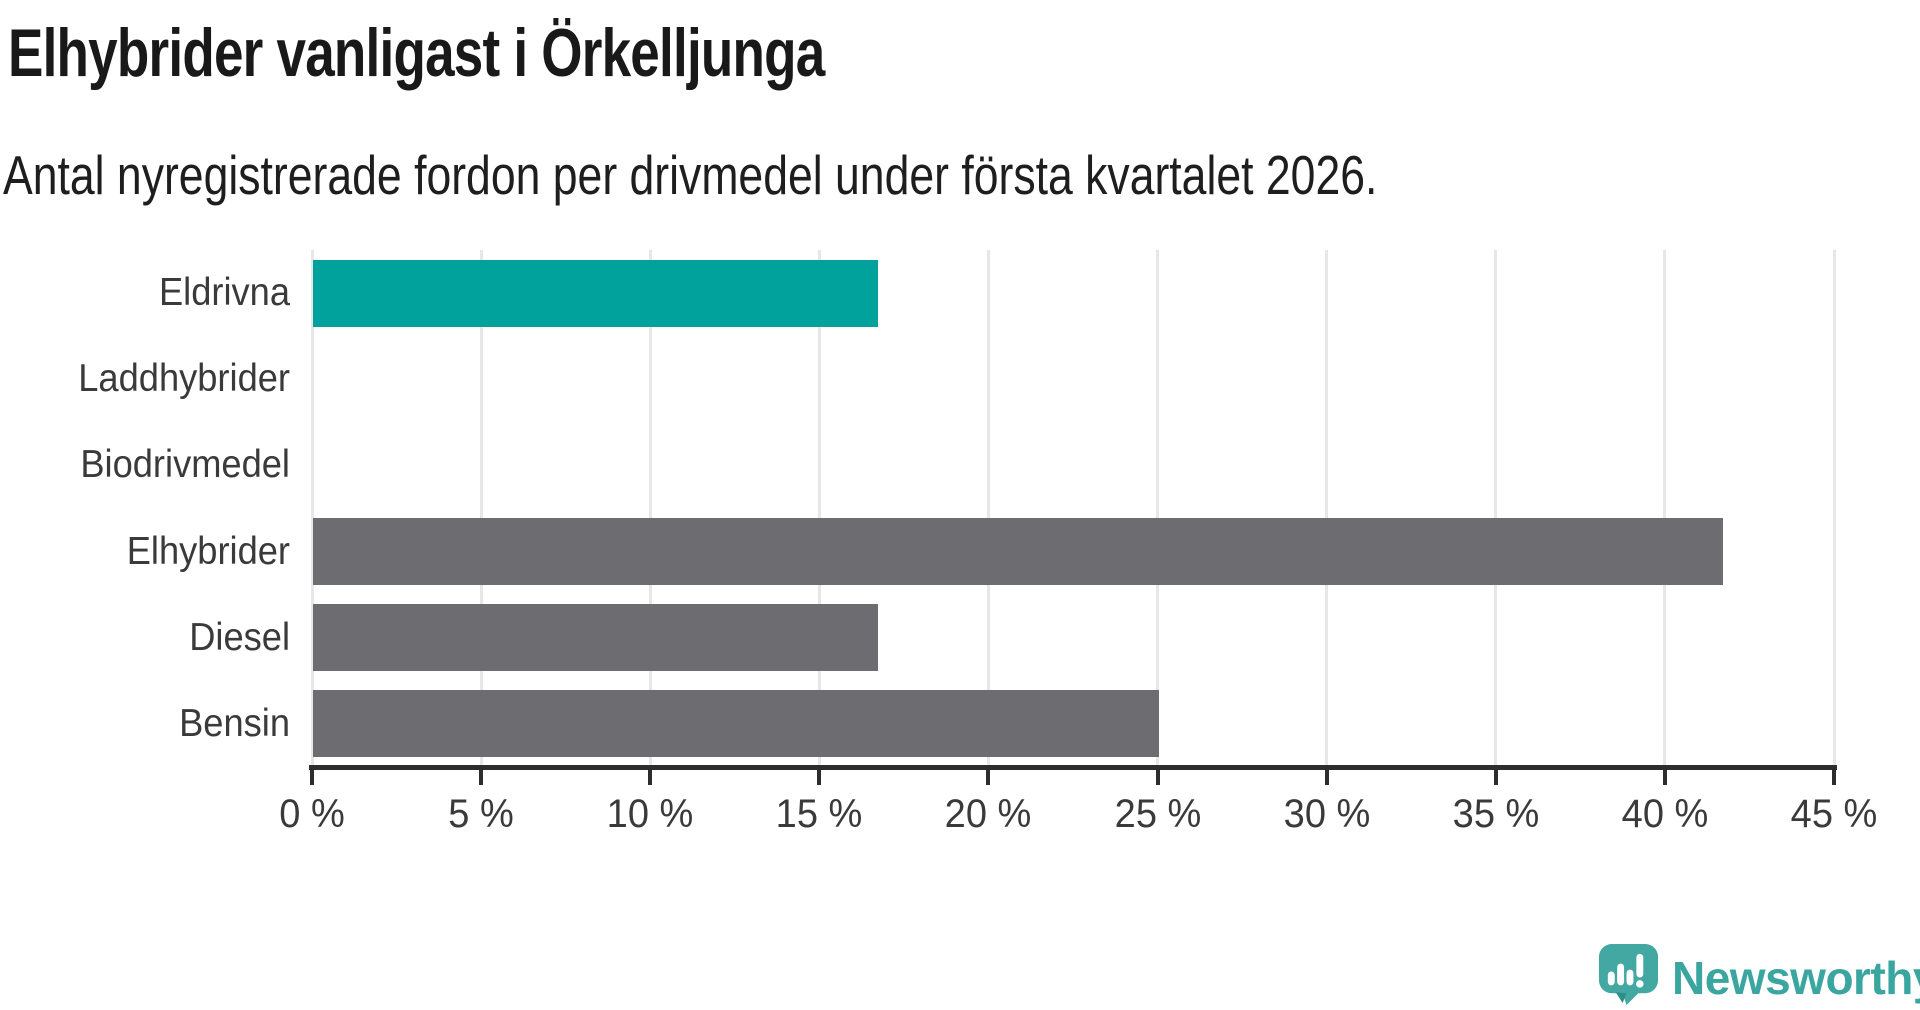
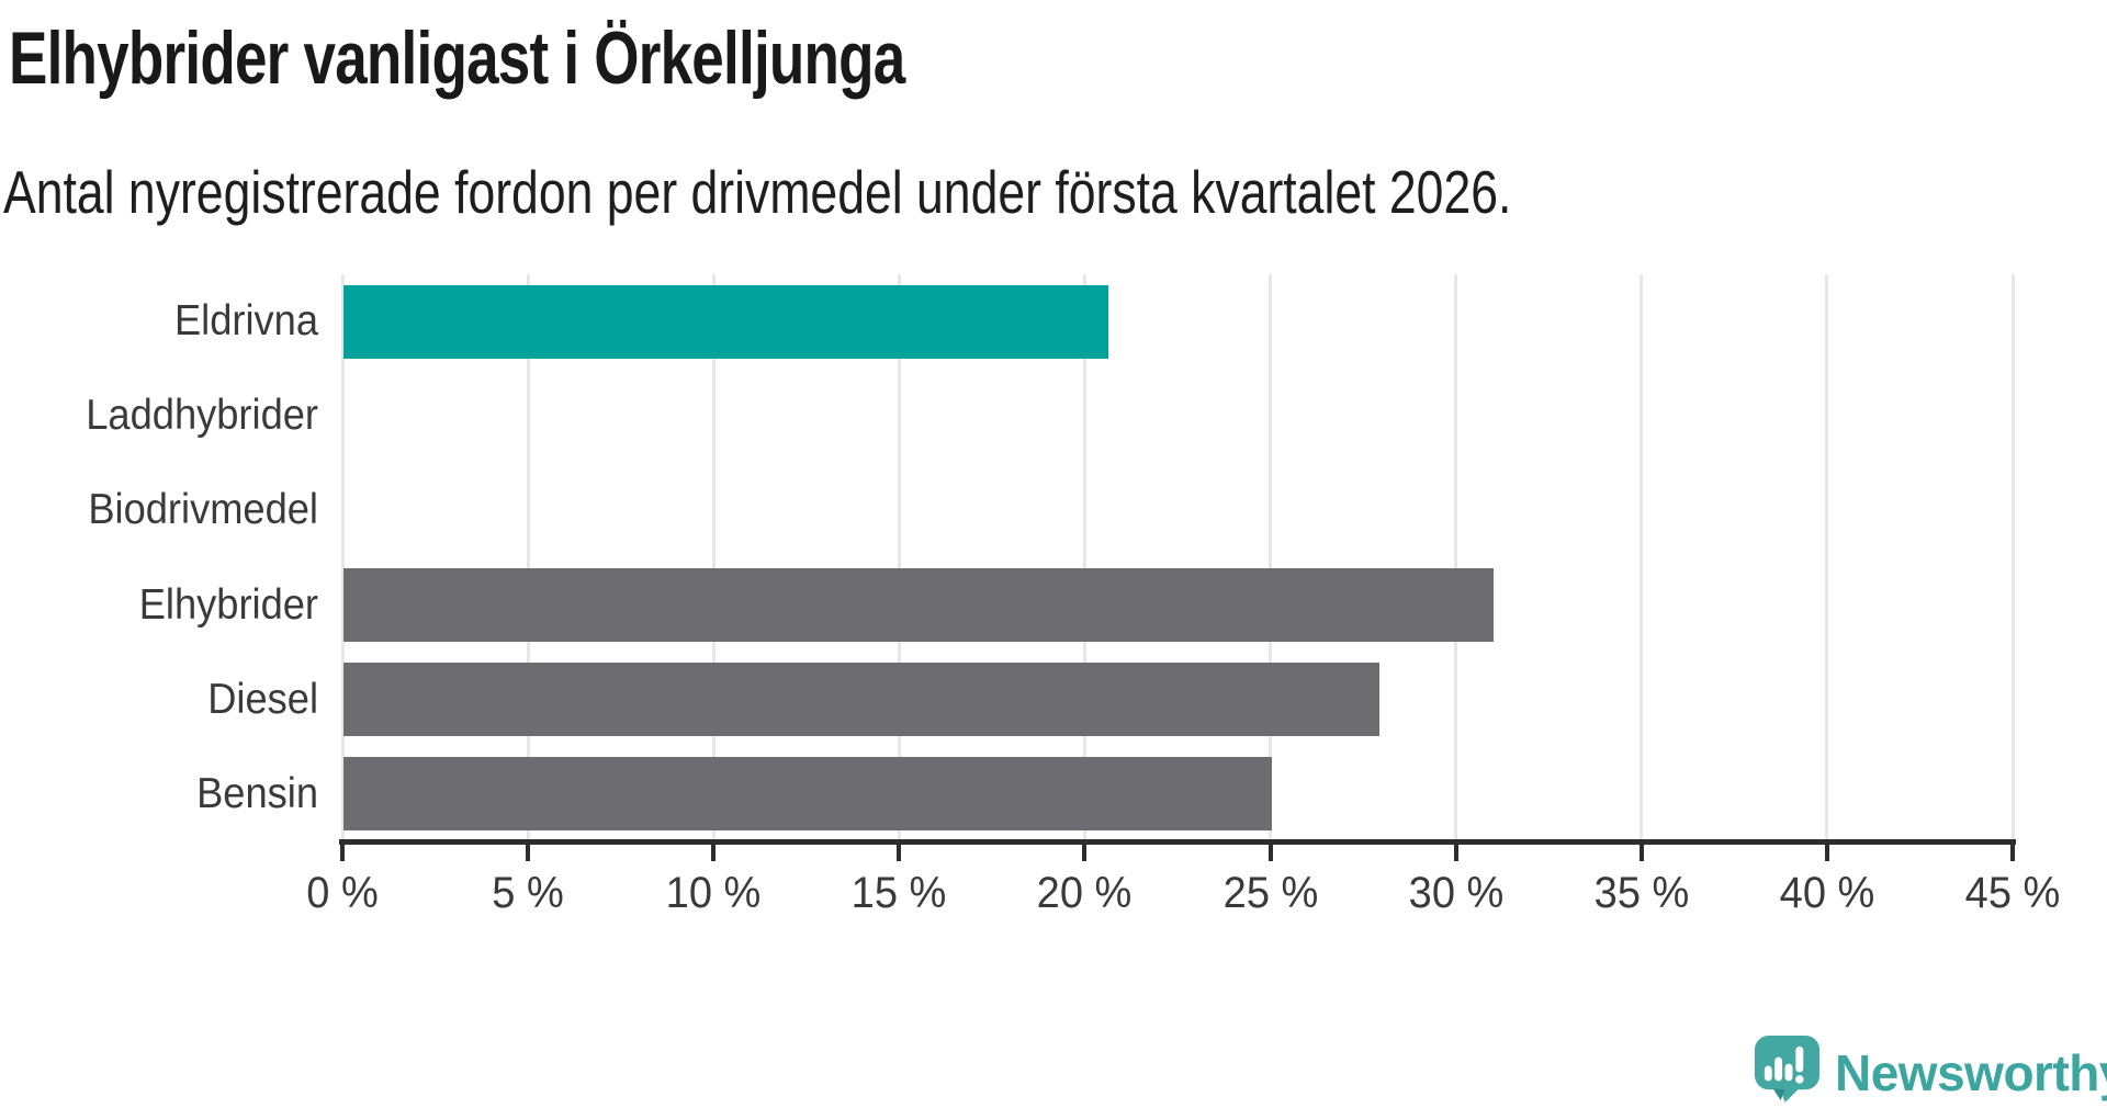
Eldrivna: 16.7% -> 20.6%
Elhybrider: 41.7% -> 31.0%
Diesel: 16.7% -> 27.9%
